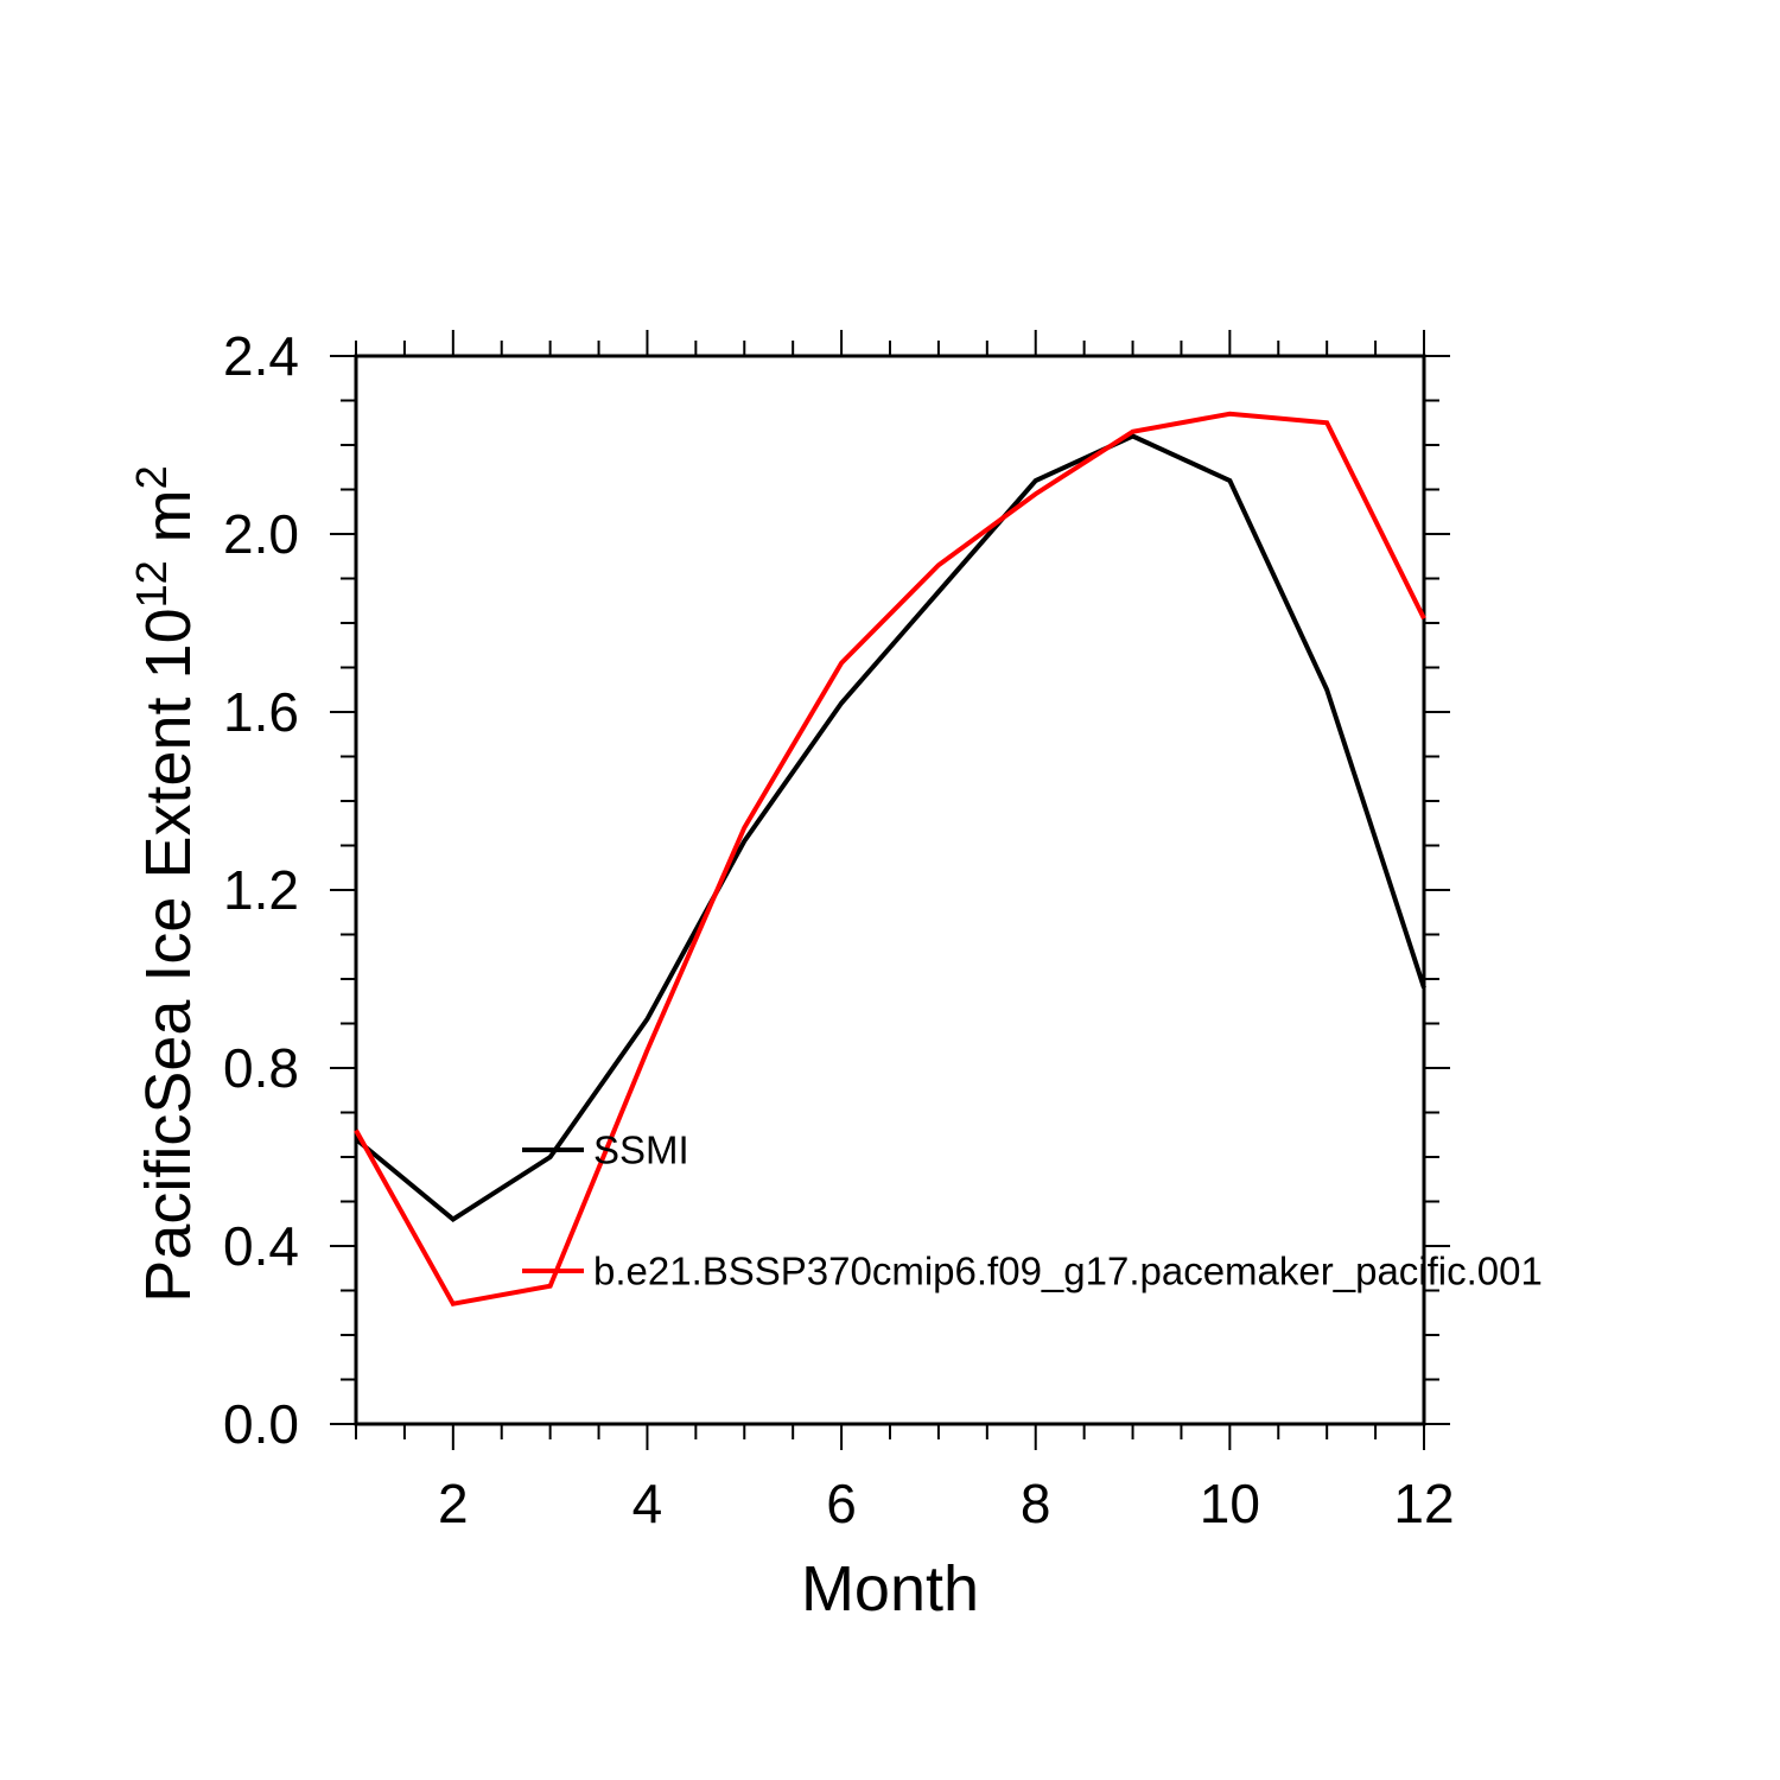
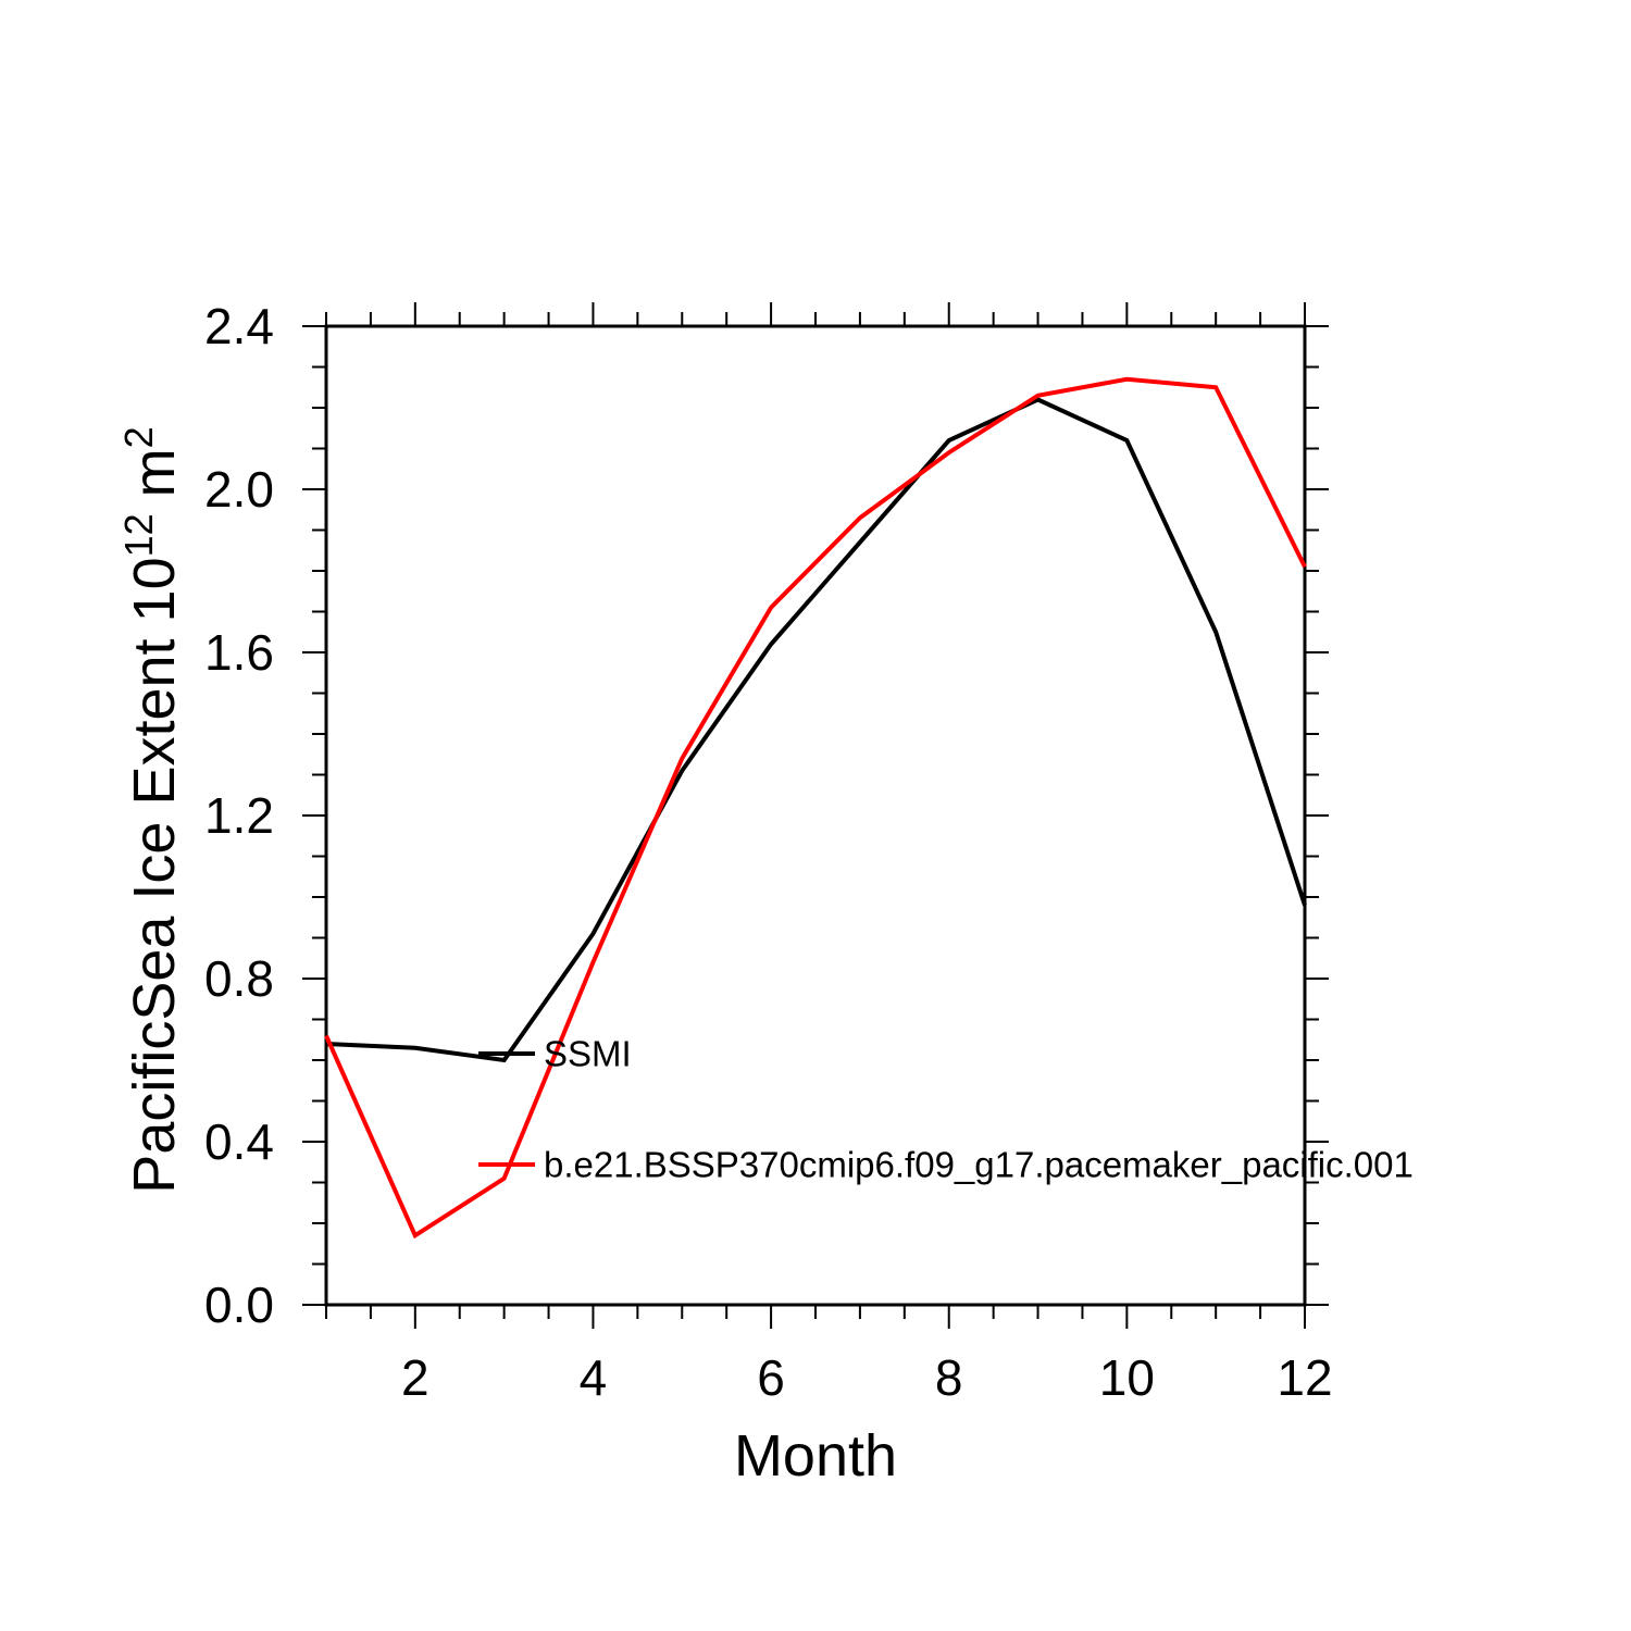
SSMI/2: 0.46 -> 0.63
b.e21.BSSP370cmip6.f09_g17.pacemaker_pacific.001/2: 0.27 -> 0.17
